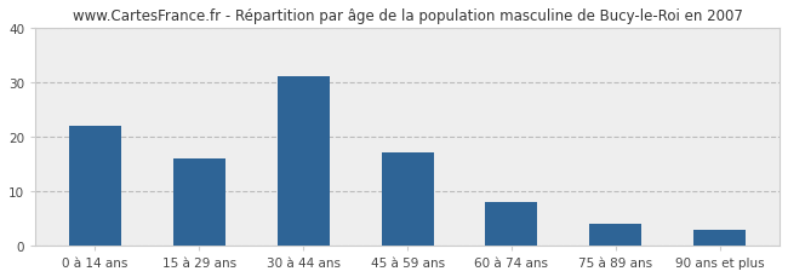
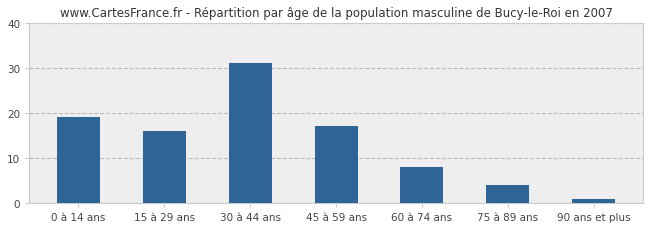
0 à 14 ans: 22 -> 19
90 ans et plus: 3 -> 1
